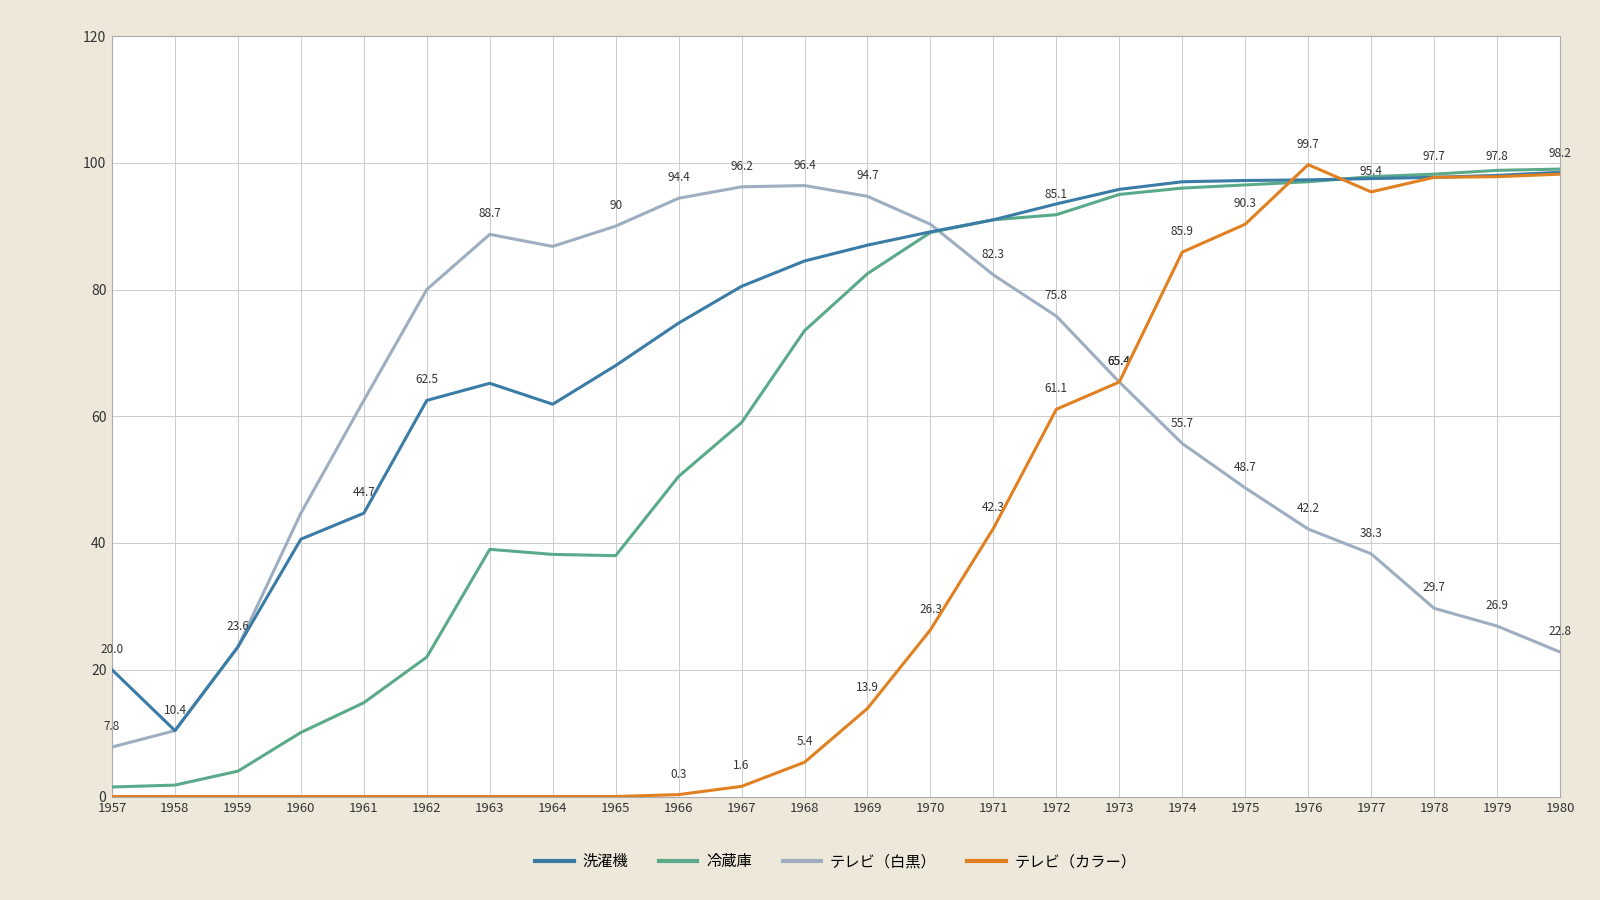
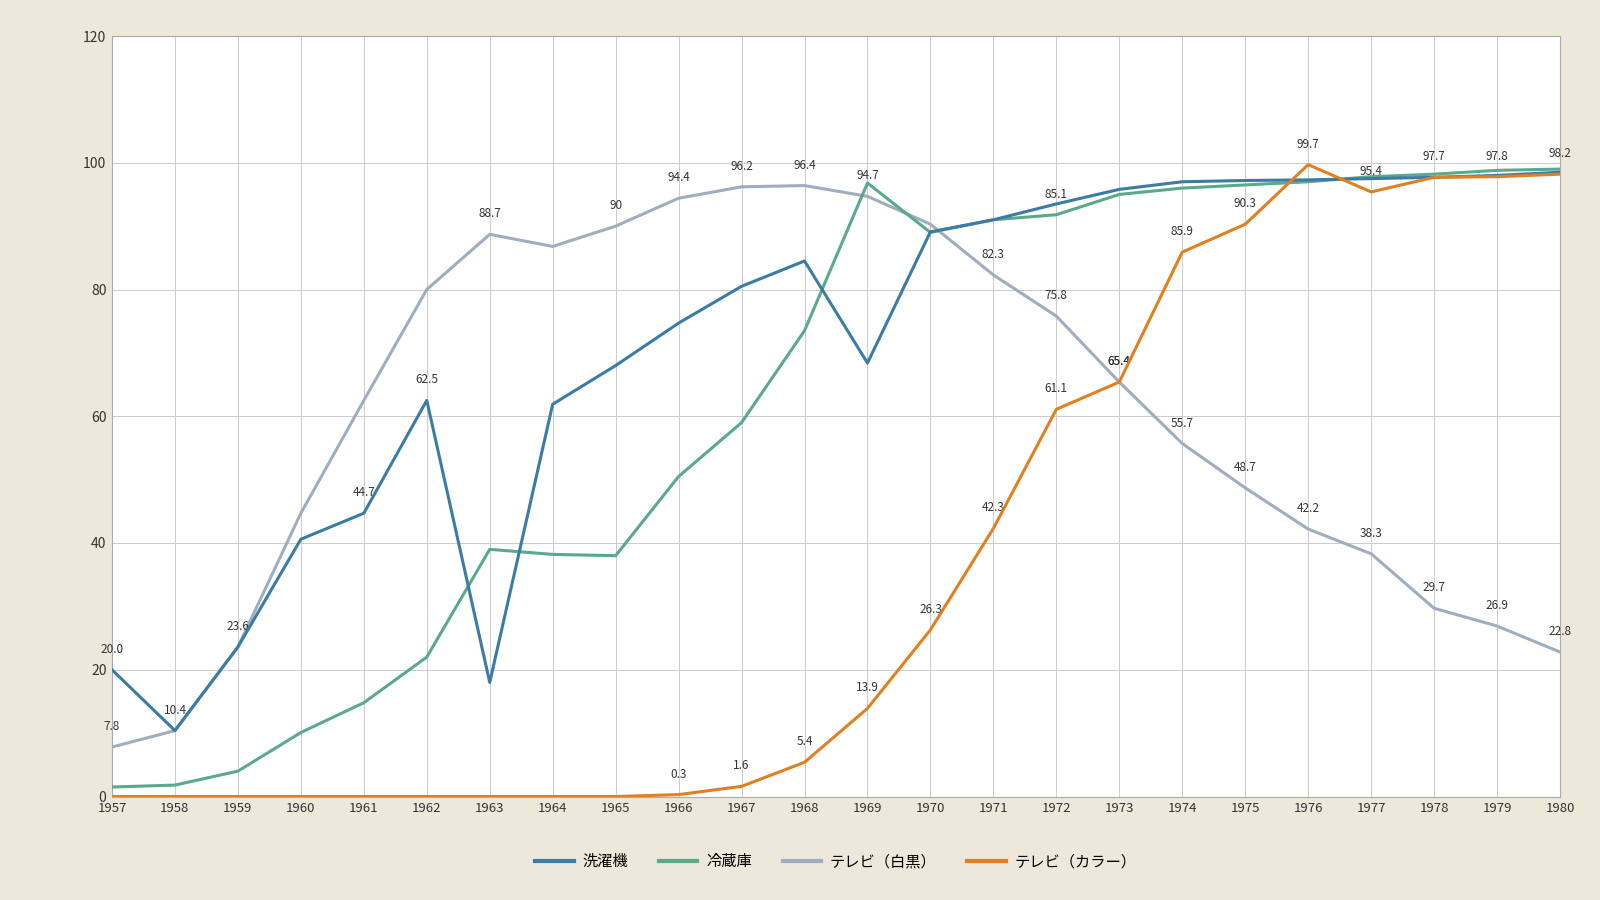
洗濯機/1963: 65.2 -> 18.0
洗濯機/1969: 87.0 -> 68.4
冷蔵庫/1969: 82.5 -> 96.8
